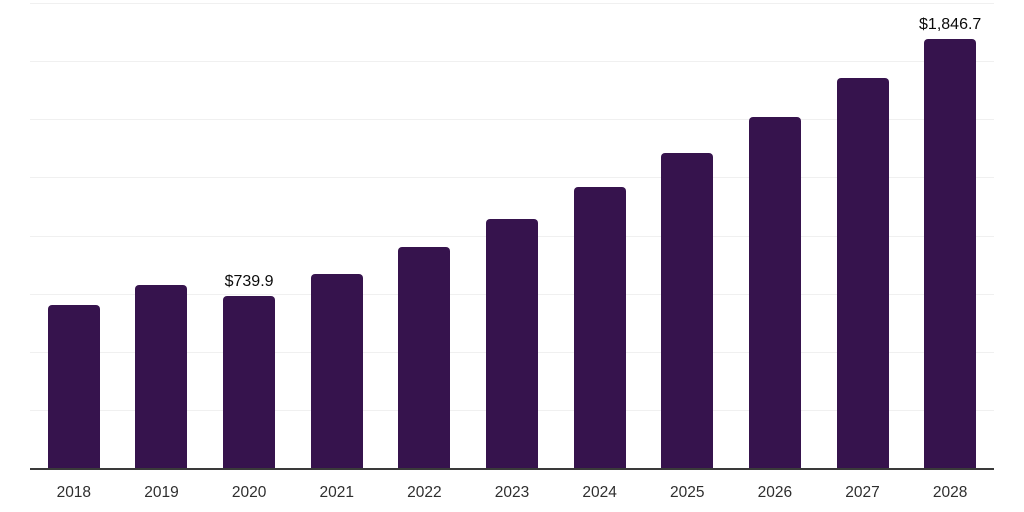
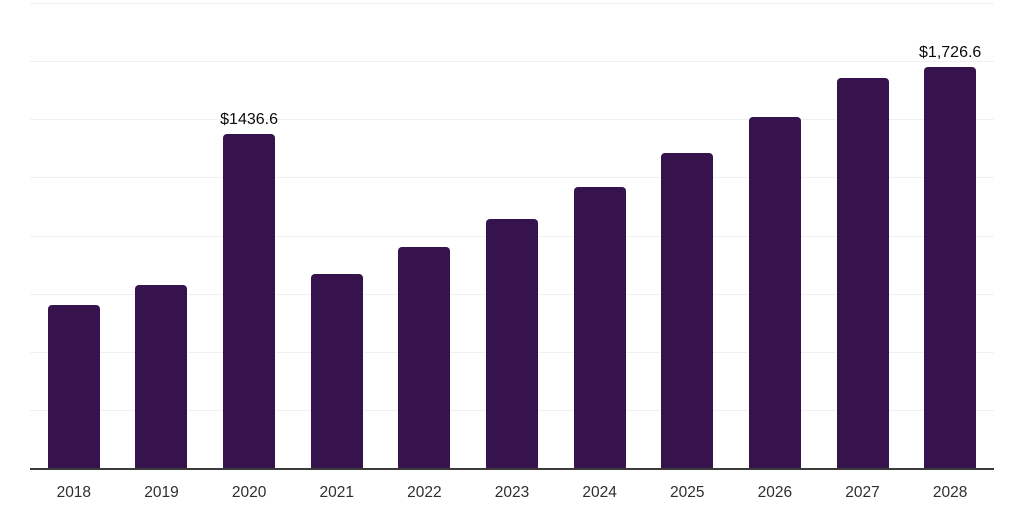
2020: $739.9 -> $1436.6
2028: $1,846.7 -> $1,726.6
